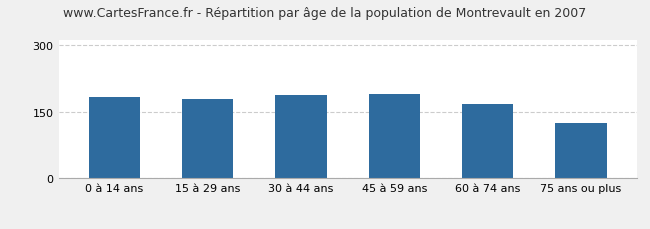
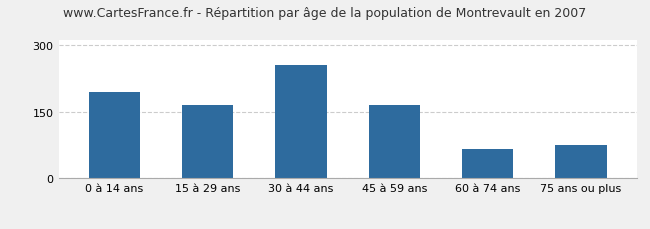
0 à 14 ans: 183 -> 195
15 à 29 ans: 178 -> 165
30 à 44 ans: 188 -> 255
45 à 59 ans: 190 -> 165
60 à 74 ans: 168 -> 65
75 ans ou plus: 125 -> 75
